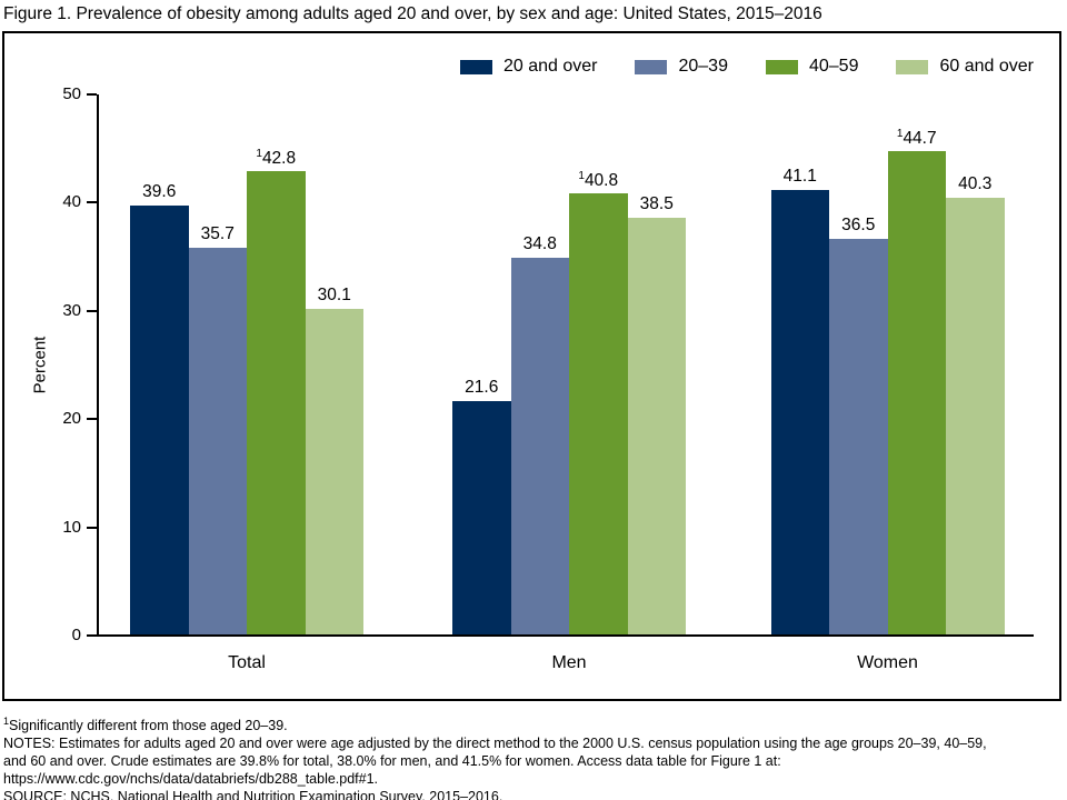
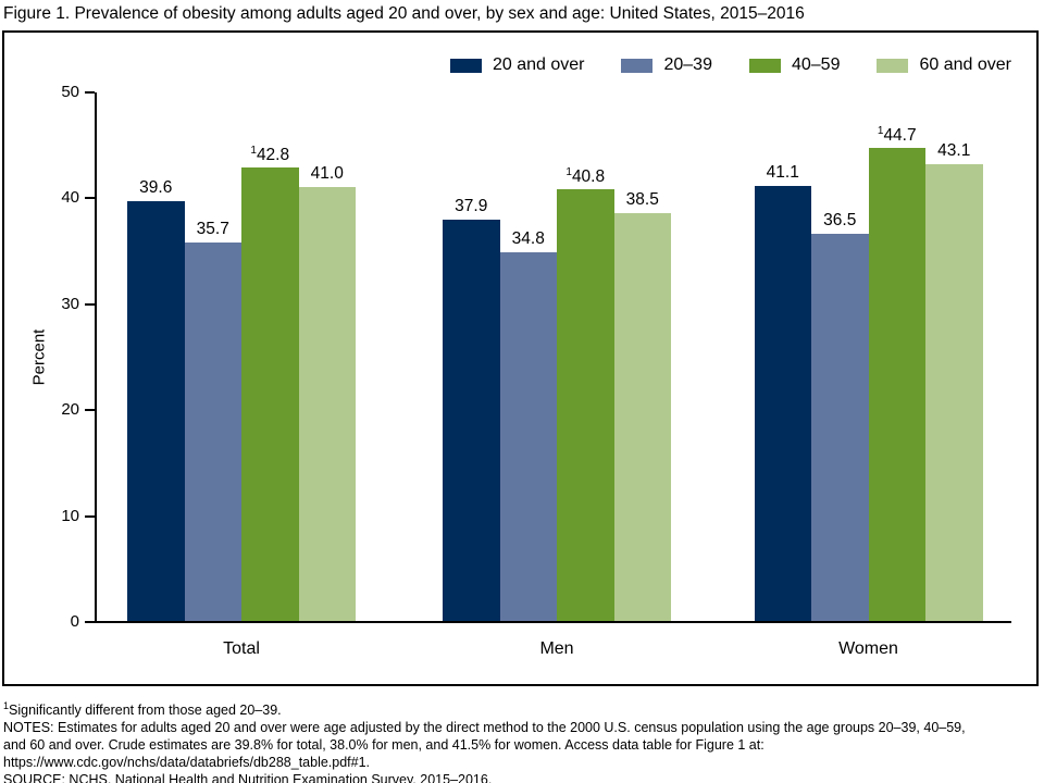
60 and over/Total: 30.1 -> 41.0
20 and over/Men: 21.6 -> 37.9
60 and over/Women: 40.3 -> 43.1
